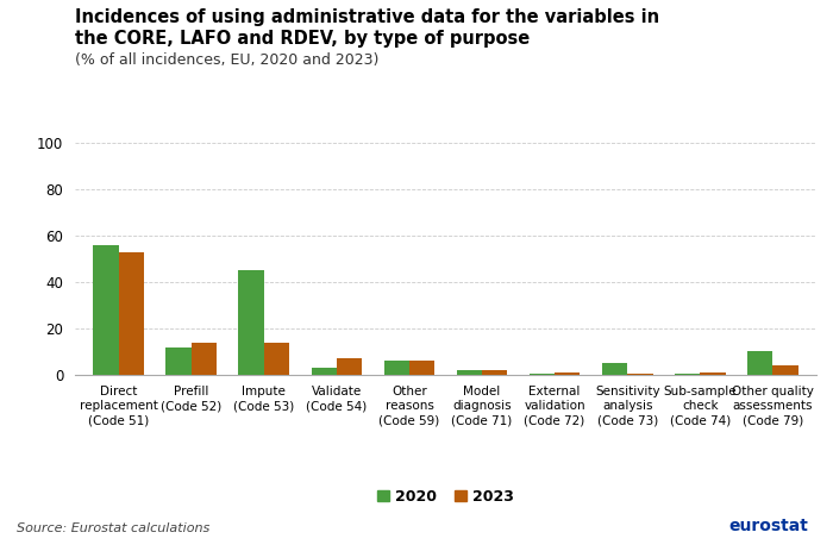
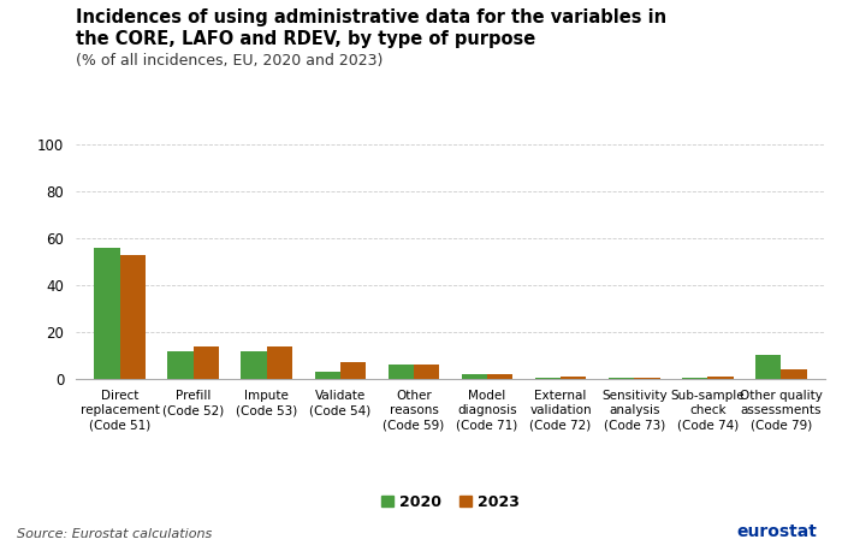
2020/Impute (Code 53): 45 -> 12
2020/Sensitivity analysis (Code 73): 5 -> 0
